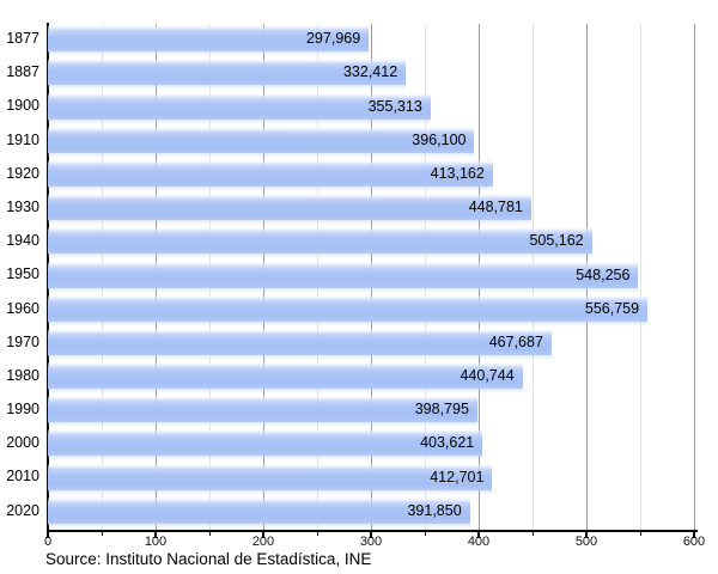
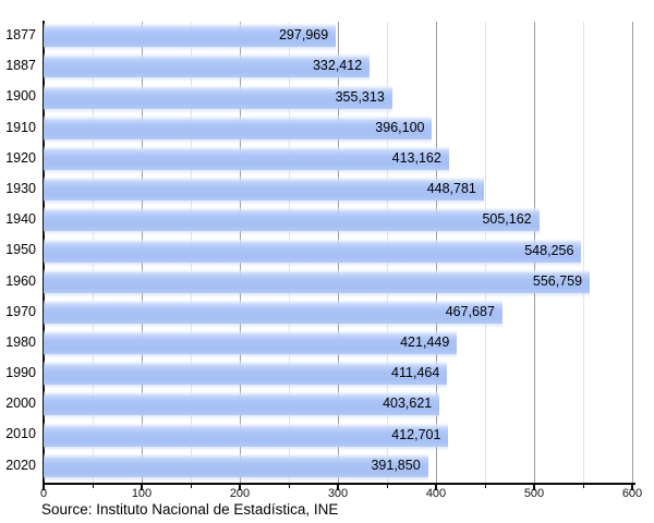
1980: 440,744 -> 421,449
1990: 398,795 -> 411,464
